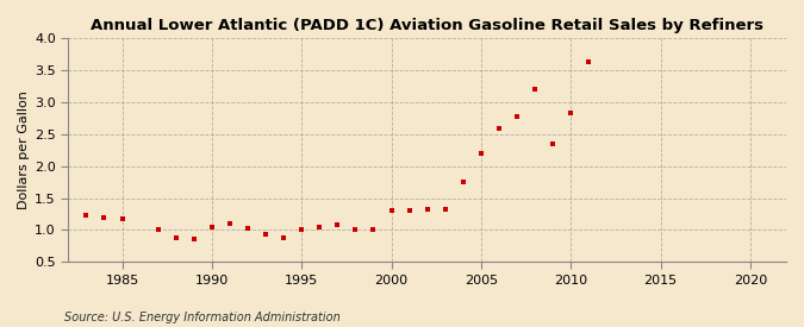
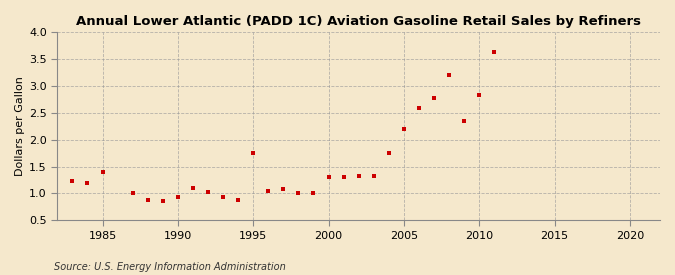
1985: 1.18 -> 1.40
1990: 1.05 -> 0.94
1995: 1.00 -> 1.76
